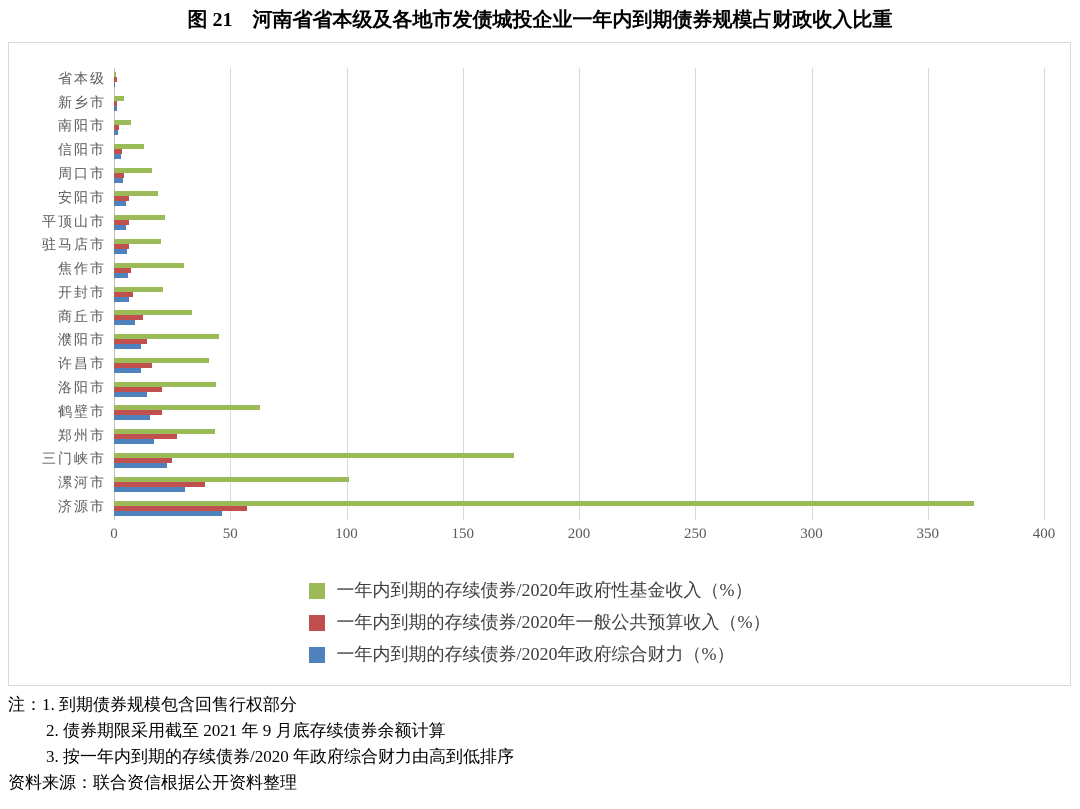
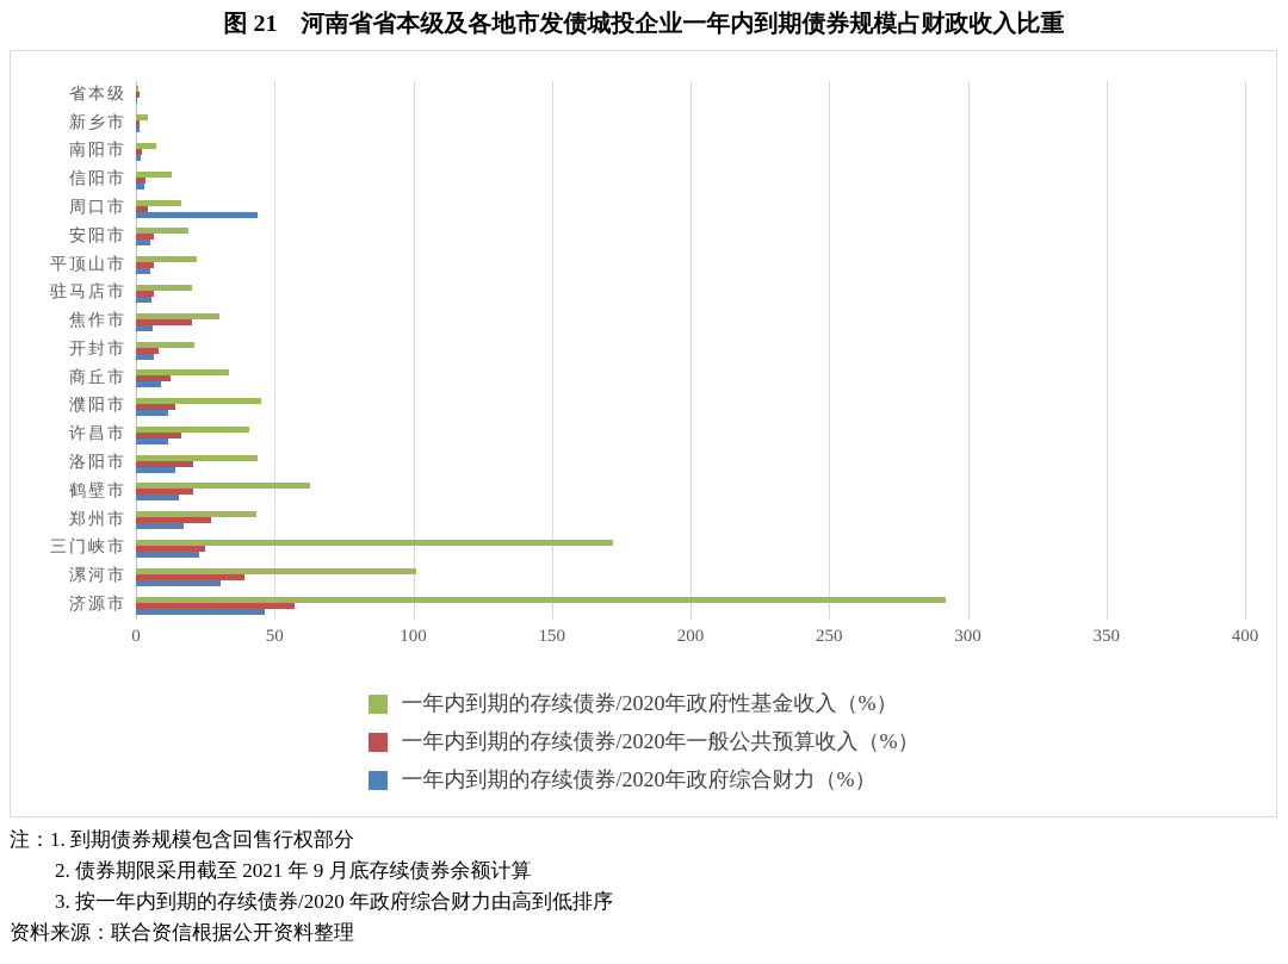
一年内到期的存续债券/2020年政府综合财力（%）/周口市: 4 -> 44
一年内到期的存续债券/2020年一般公共预算收入（%）/焦作市: 7 -> 20
一年内到期的存续债券/2020年政府性基金收入（%）/济源市: 370 -> 292
